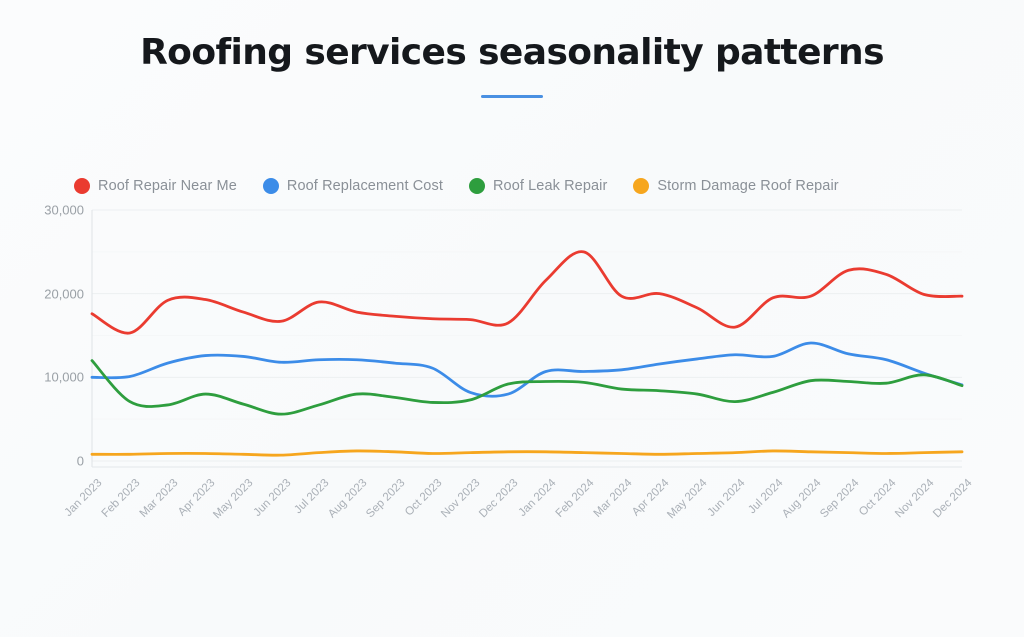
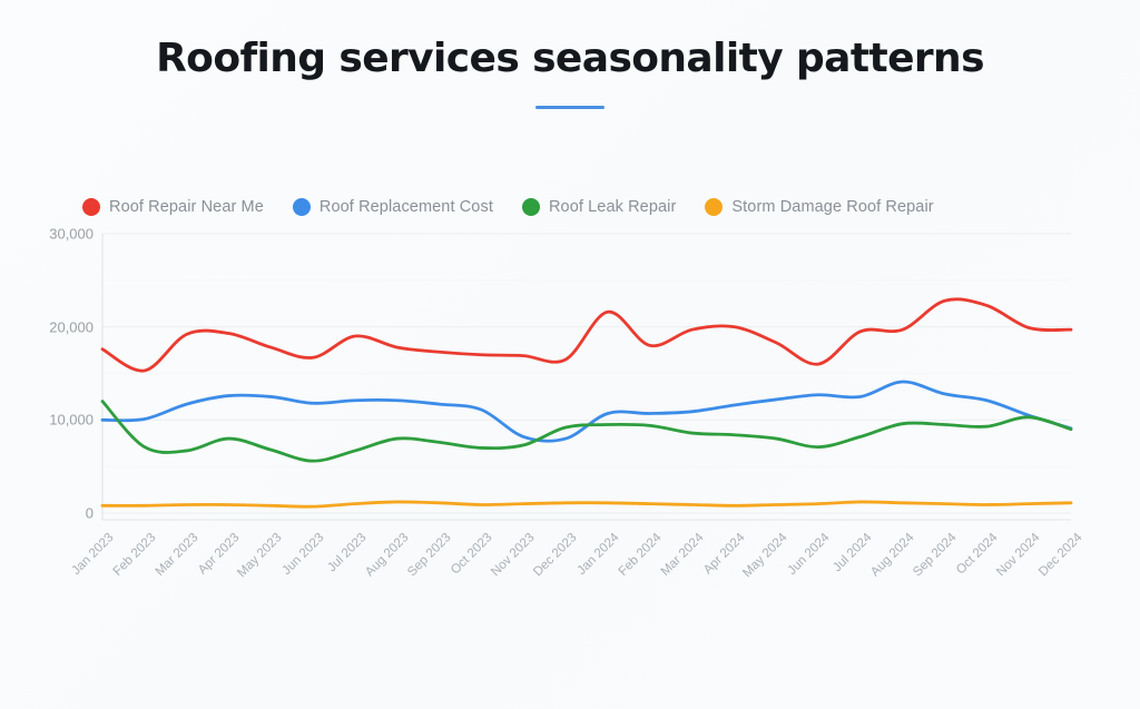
Roof Repair Near Me/Feb 2024: 25000 -> 18000
